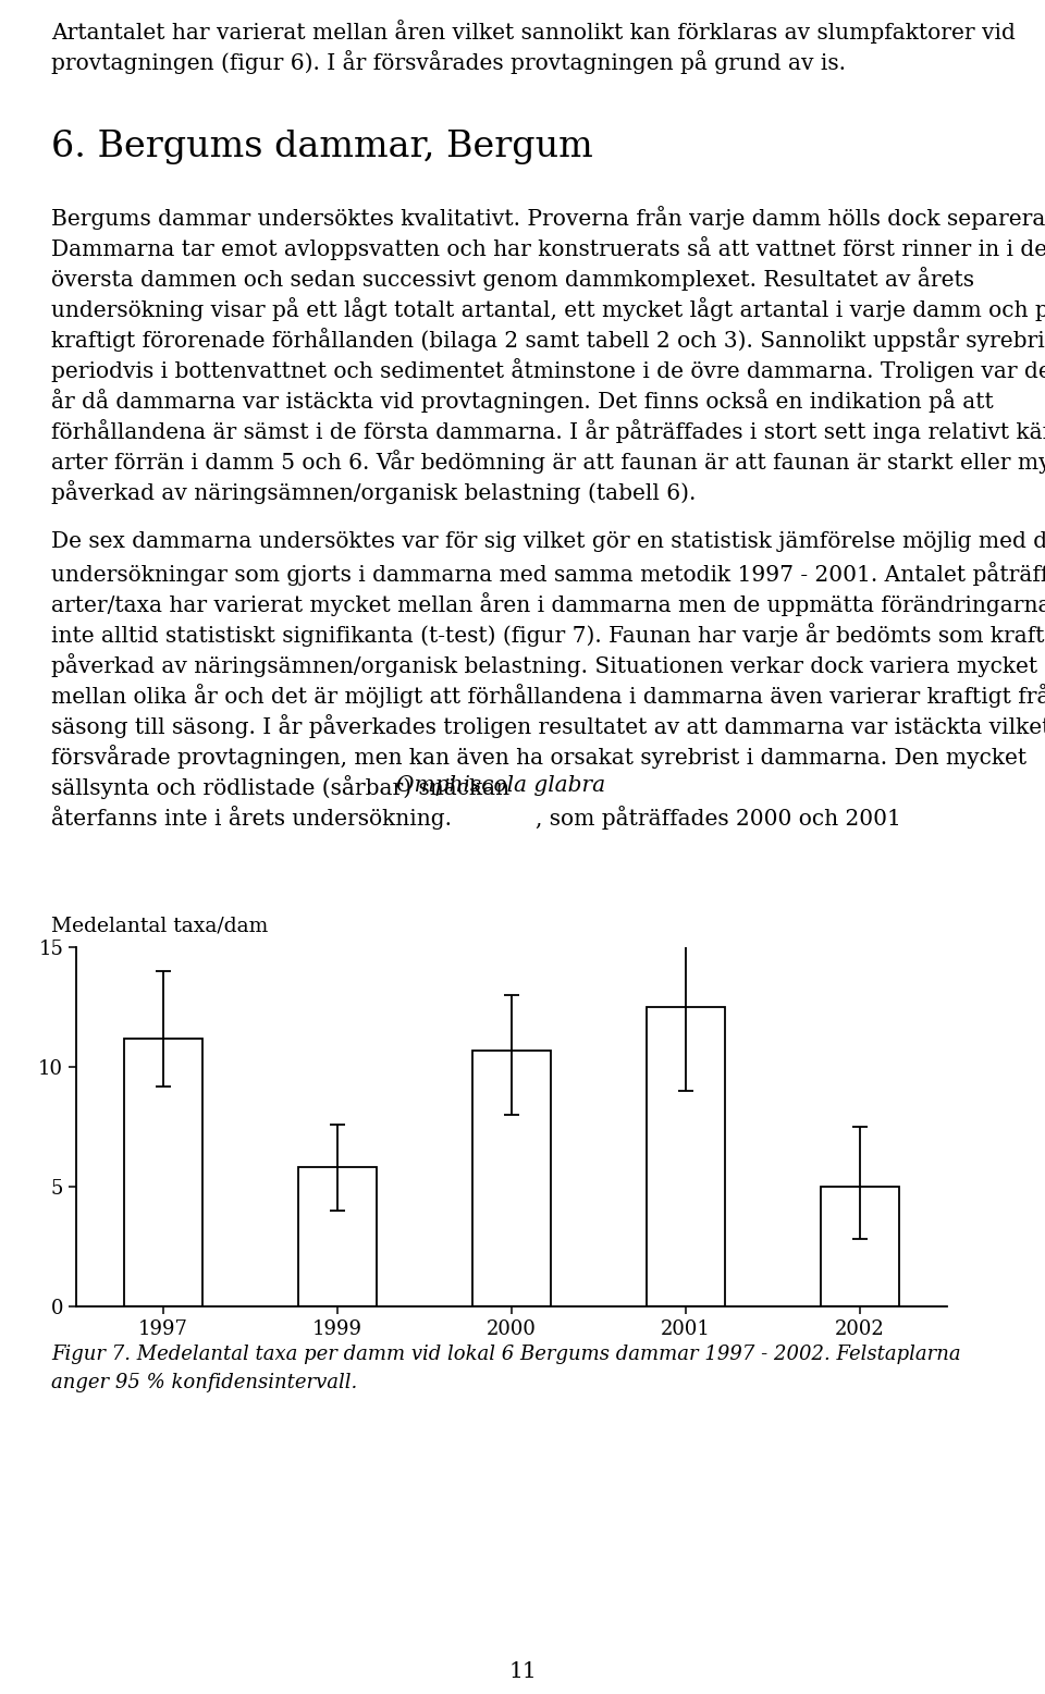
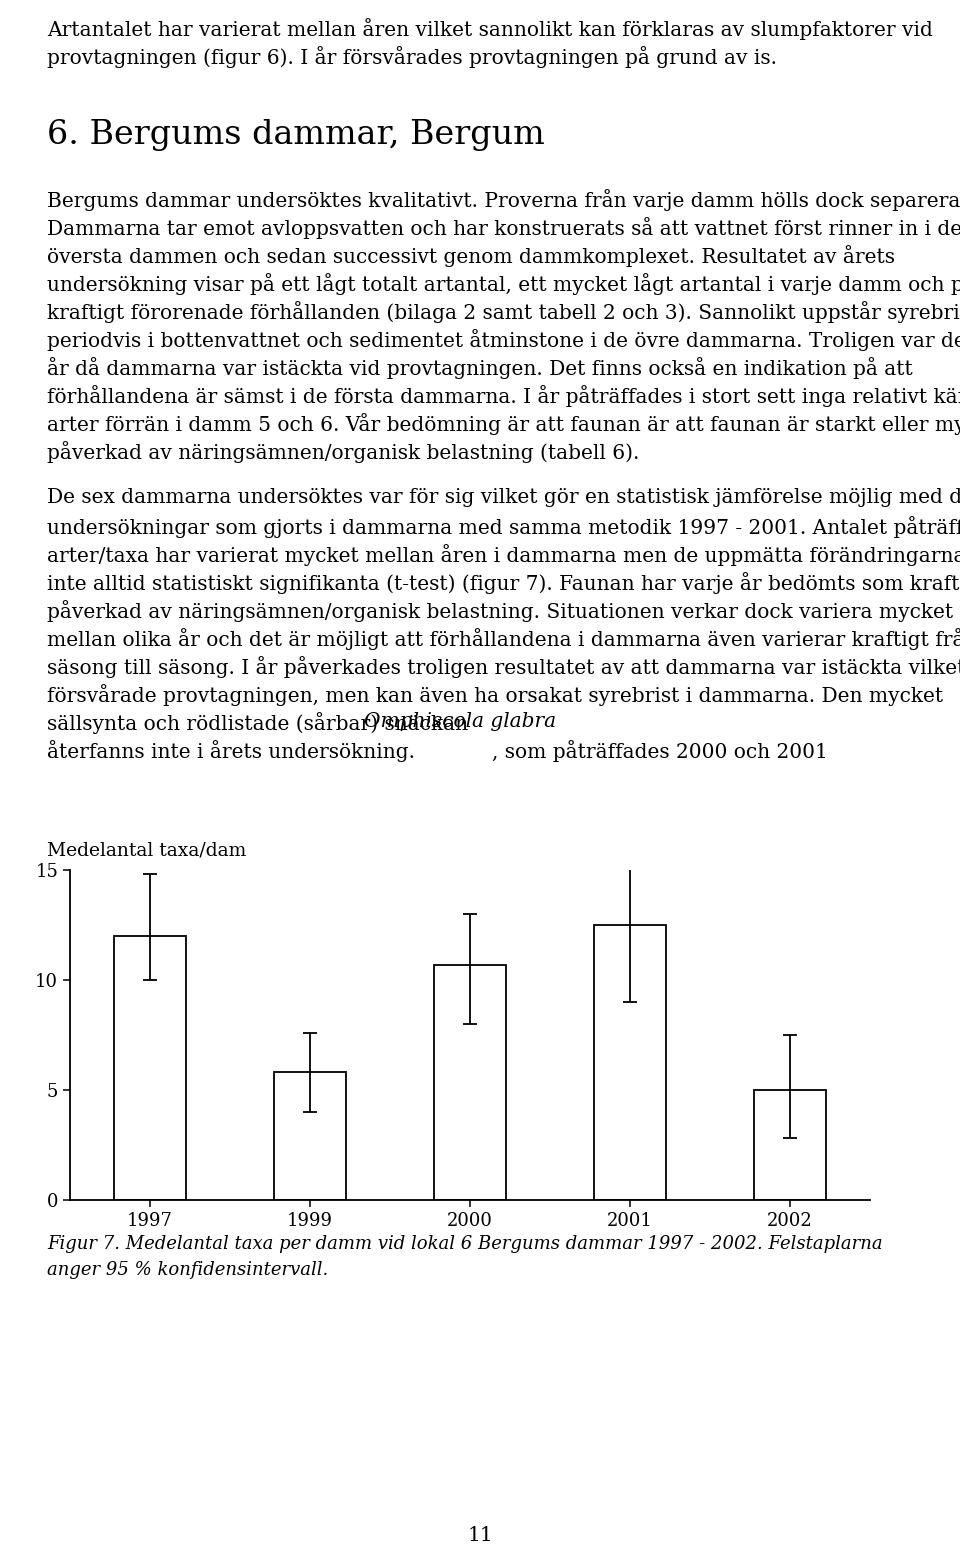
1997: 11.2 -> 12.0
